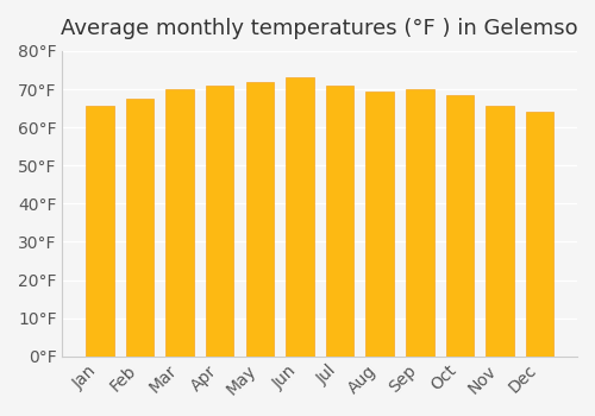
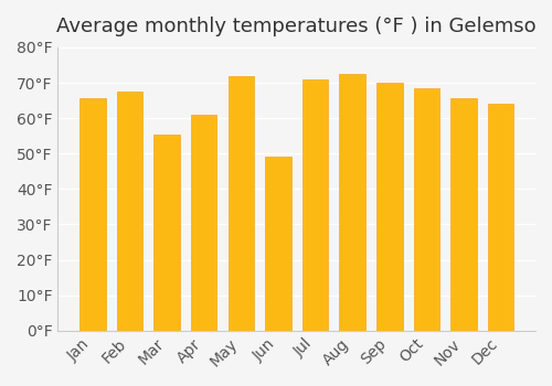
Mar: 70.0°F -> 55.5°F
Apr: 71.0°F -> 61.0°F
Jun: 73.0°F -> 49.0°F
Aug: 69.5°F -> 72.5°F
